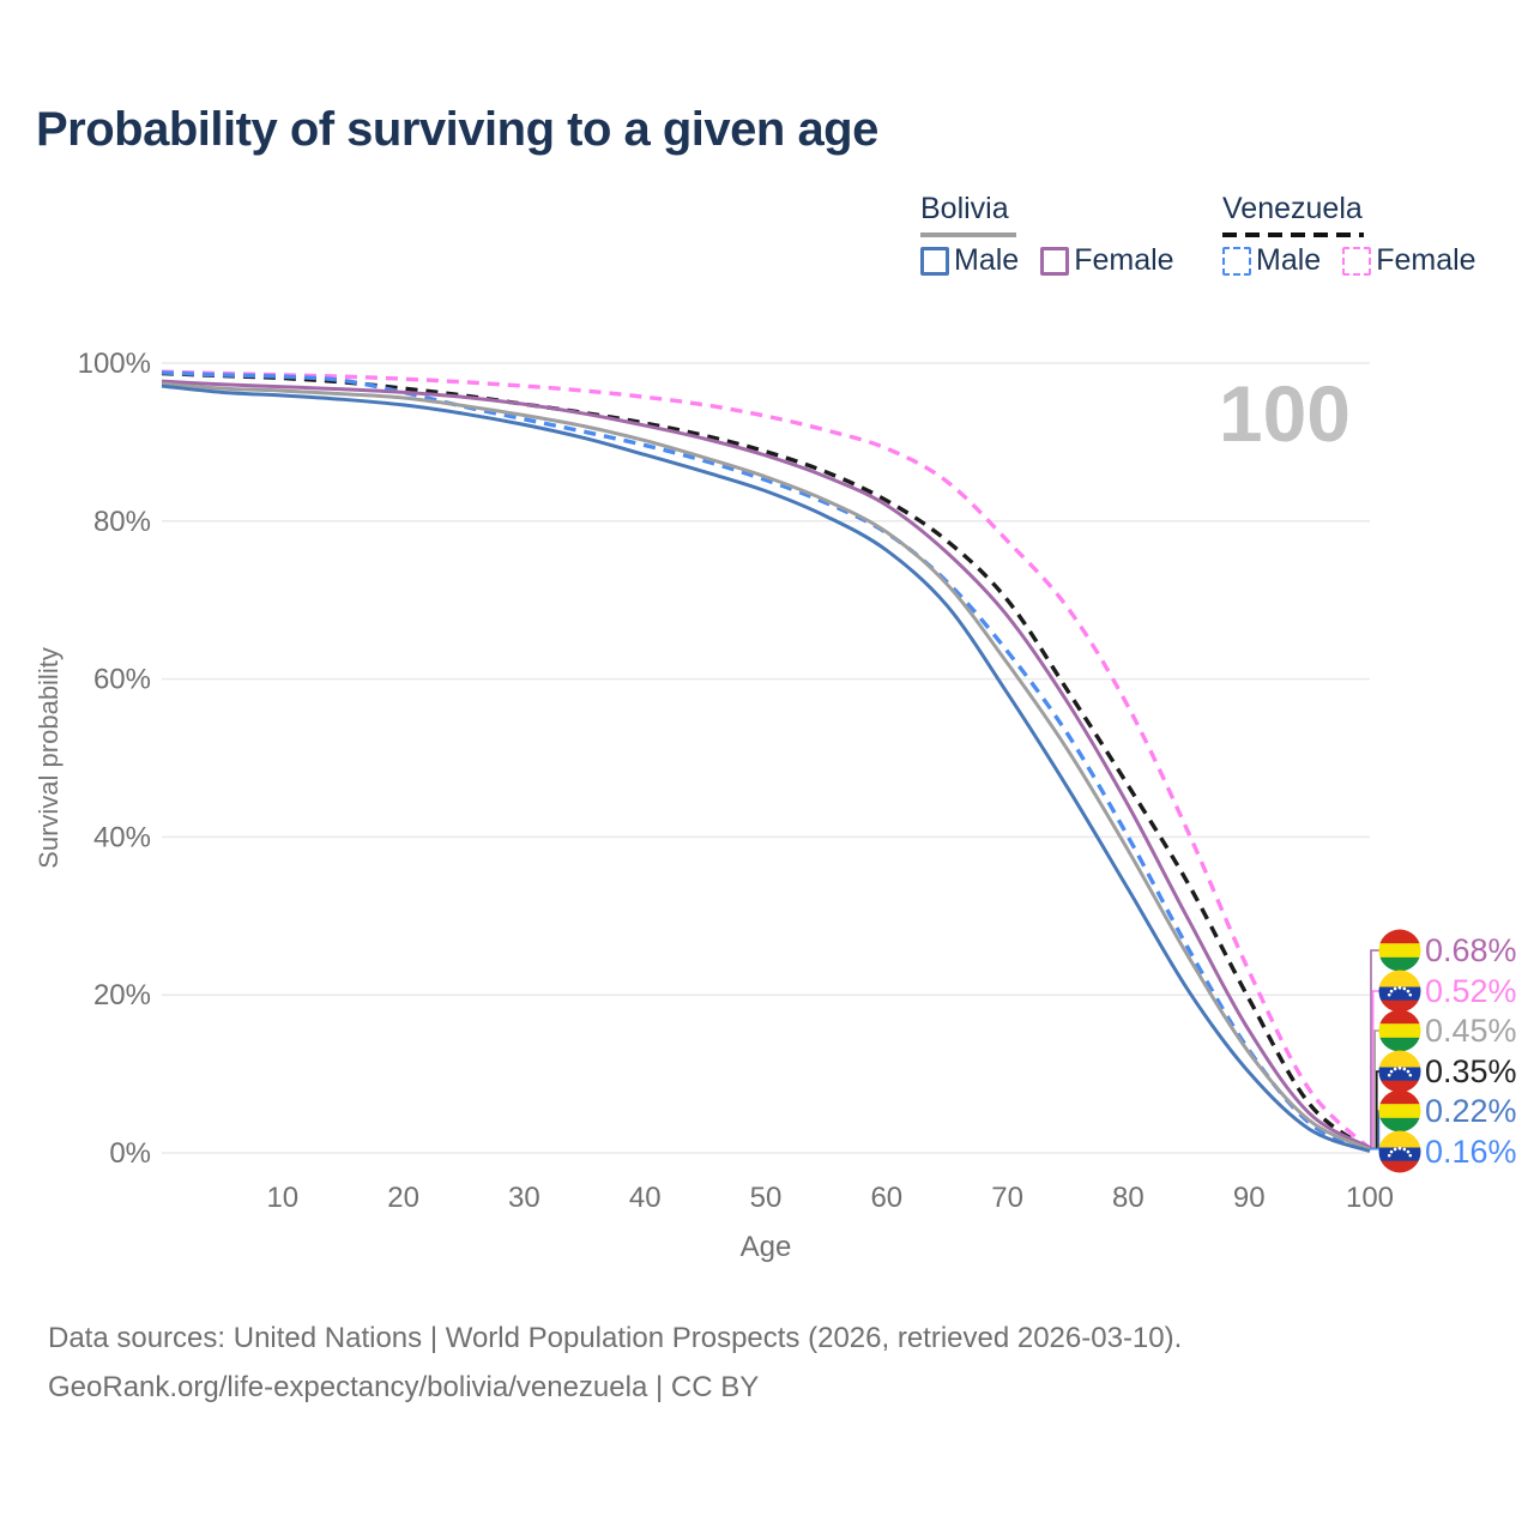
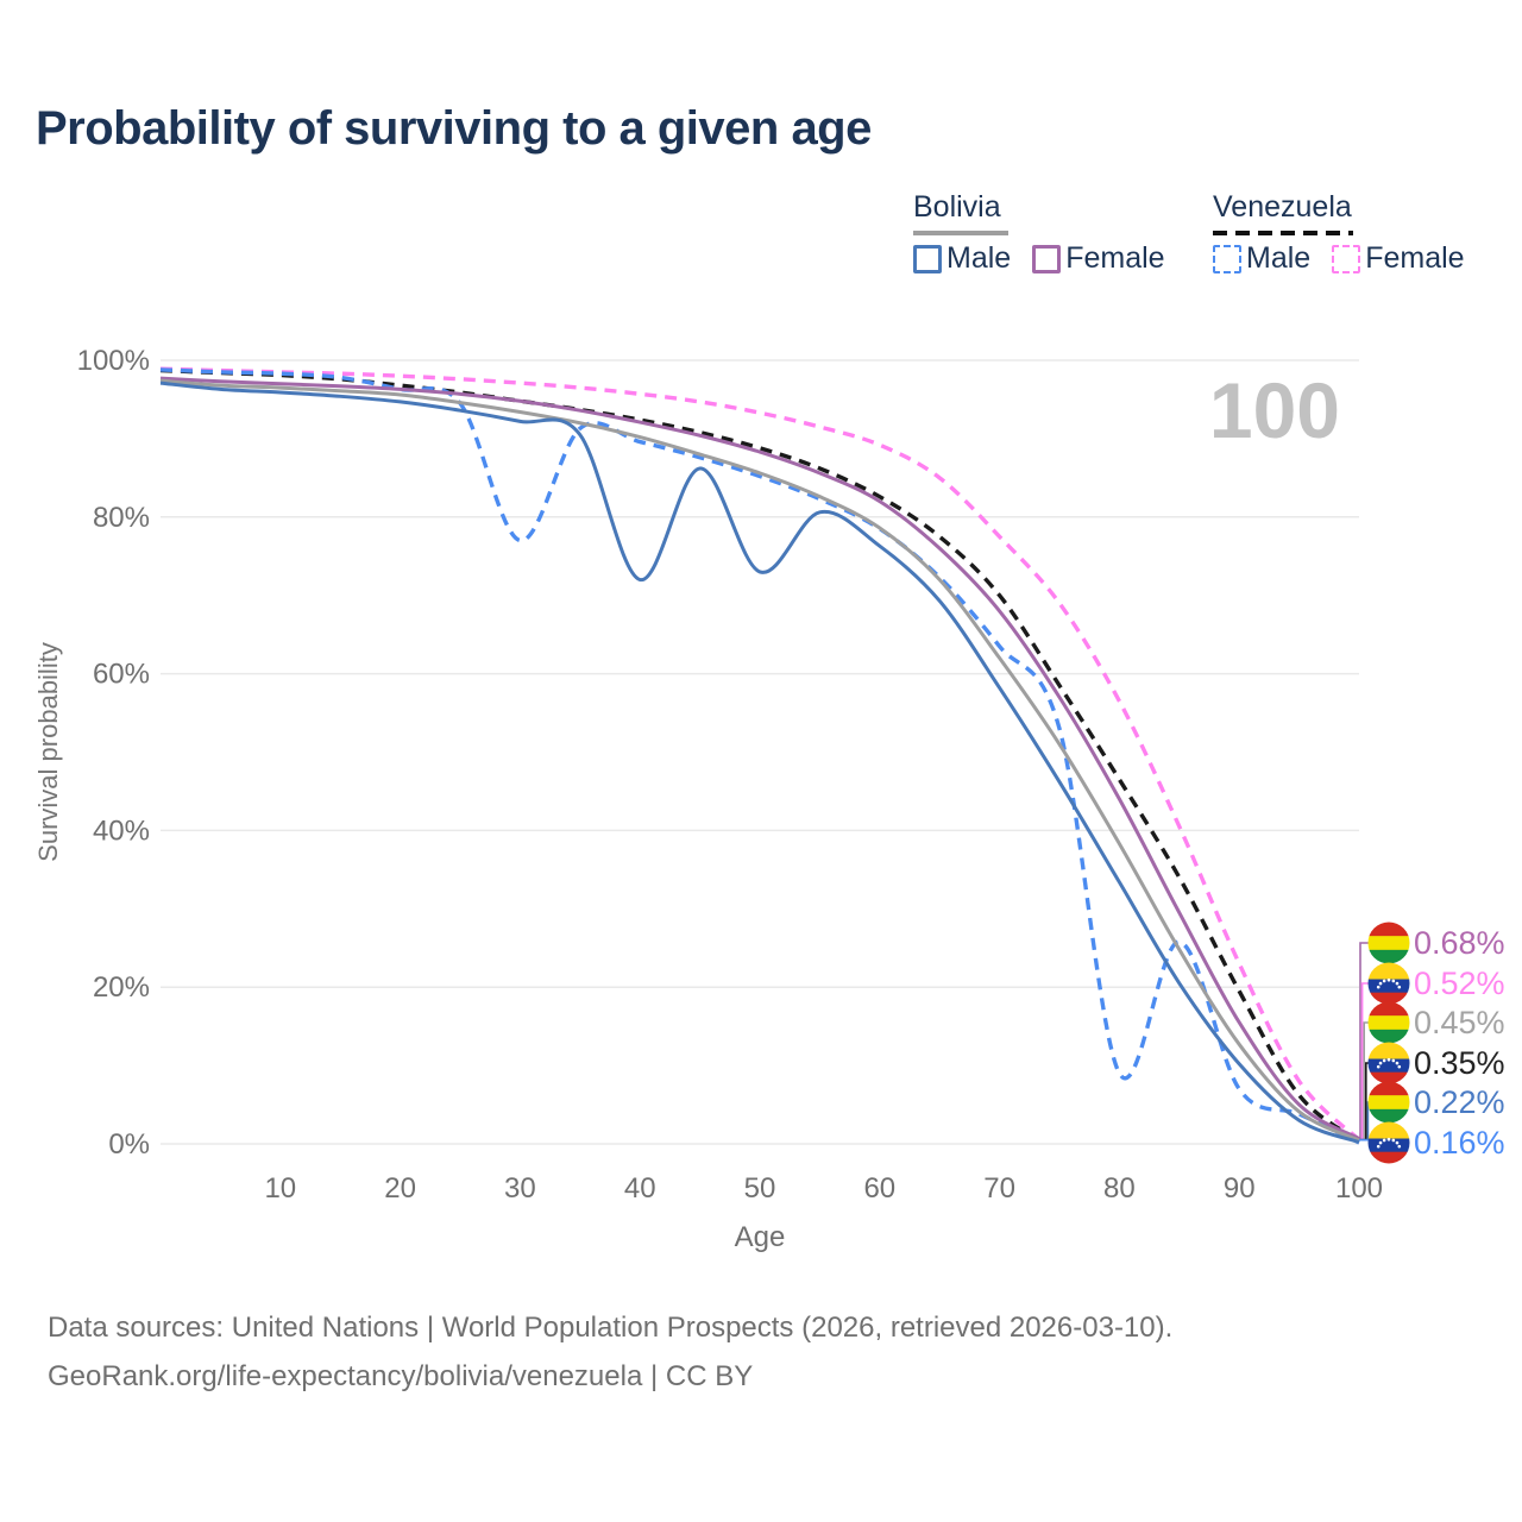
Venezuela Male/30: 93% -> 77%
Bolivia Male/40: 88% -> 72%
Bolivia Male/50: 84% -> 73%
Venezuela Male/80: 40% -> 9%
Venezuela Male/90: 13% -> 7%
